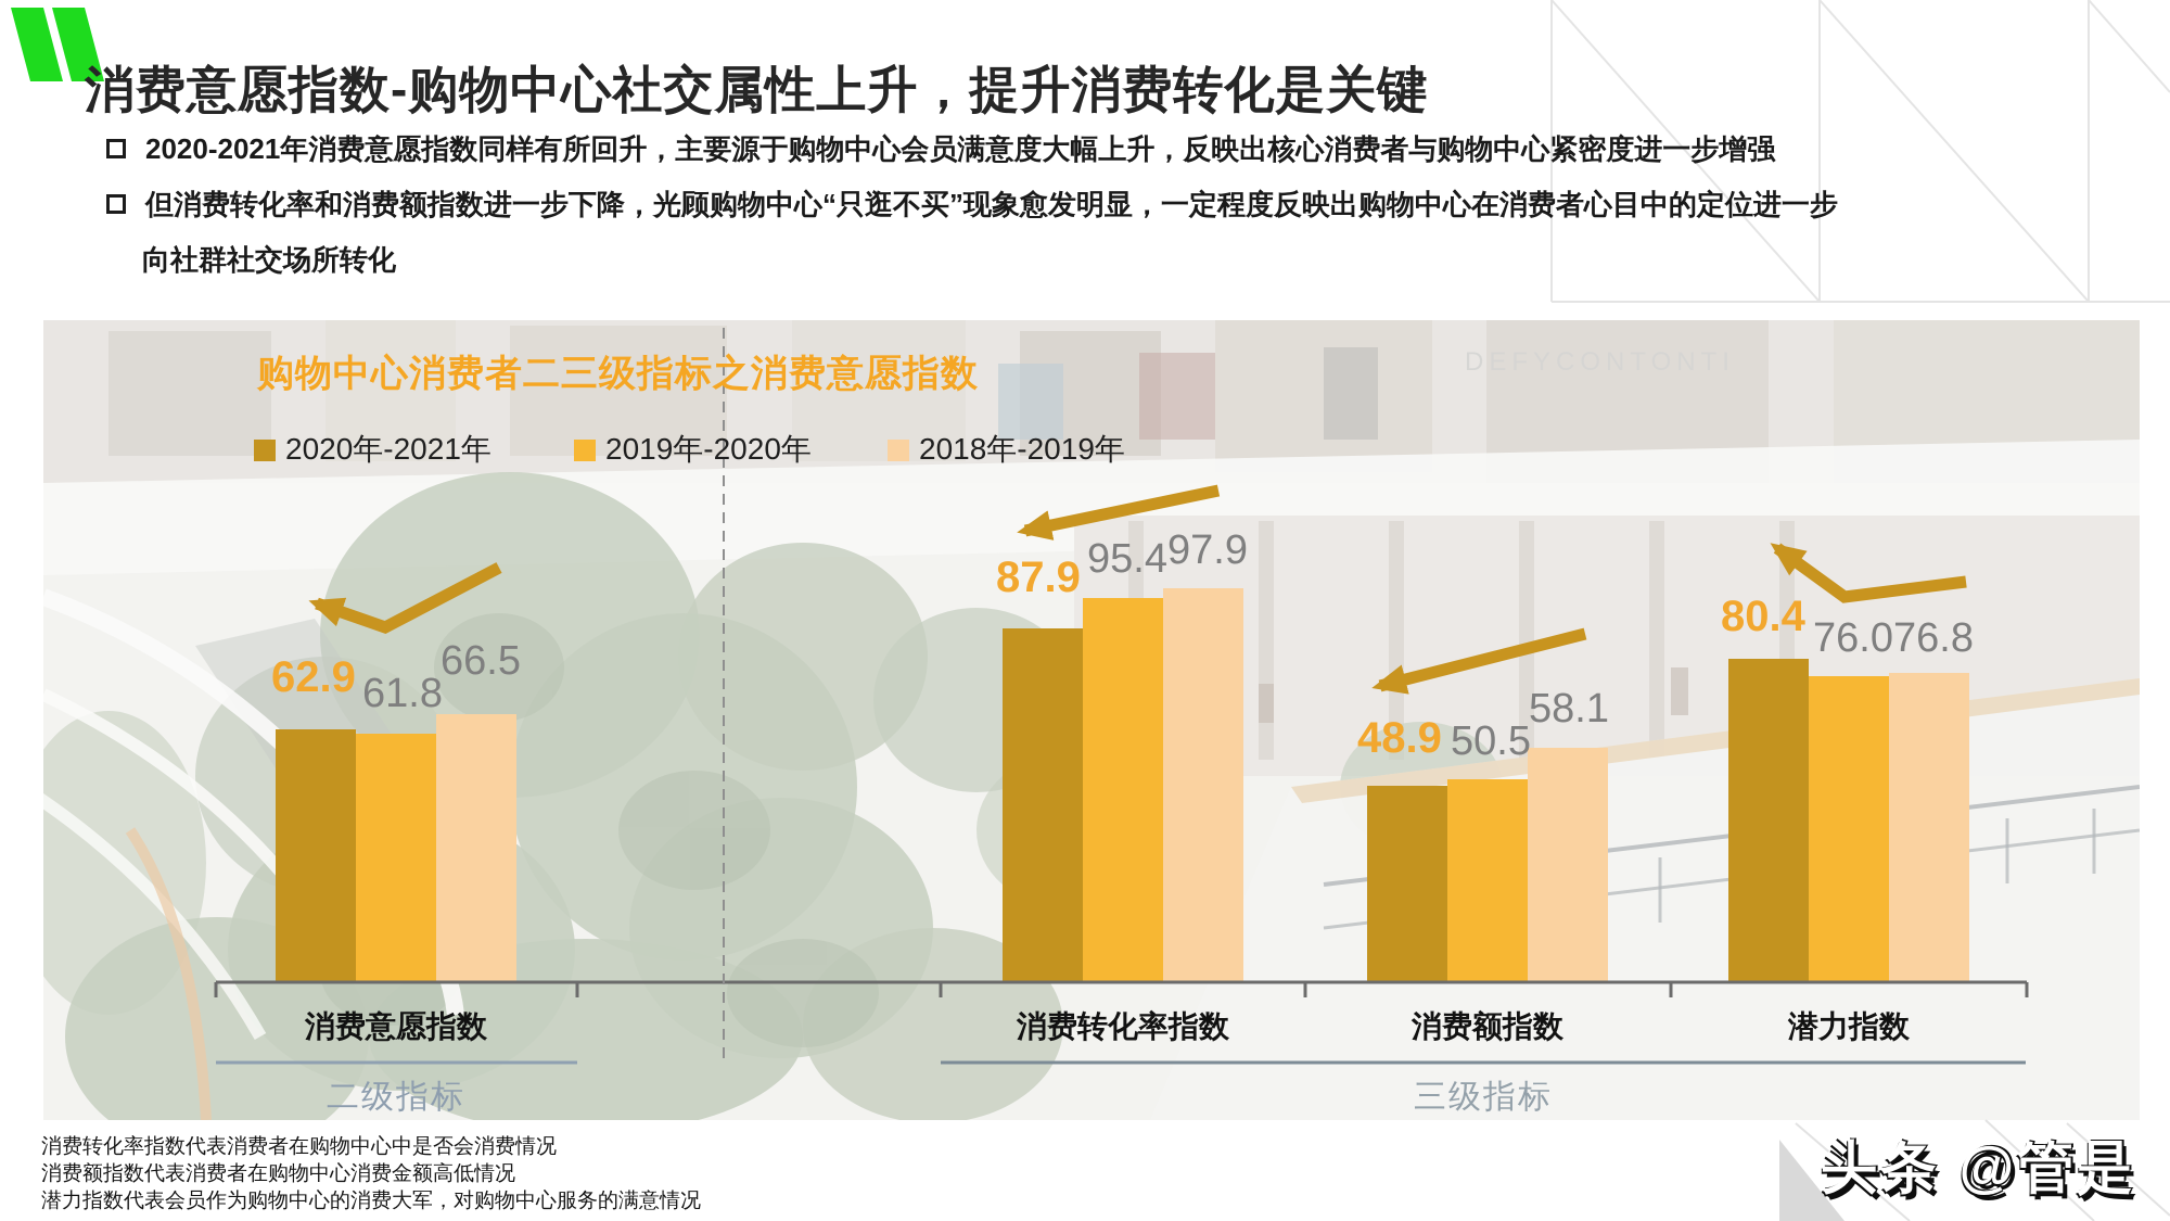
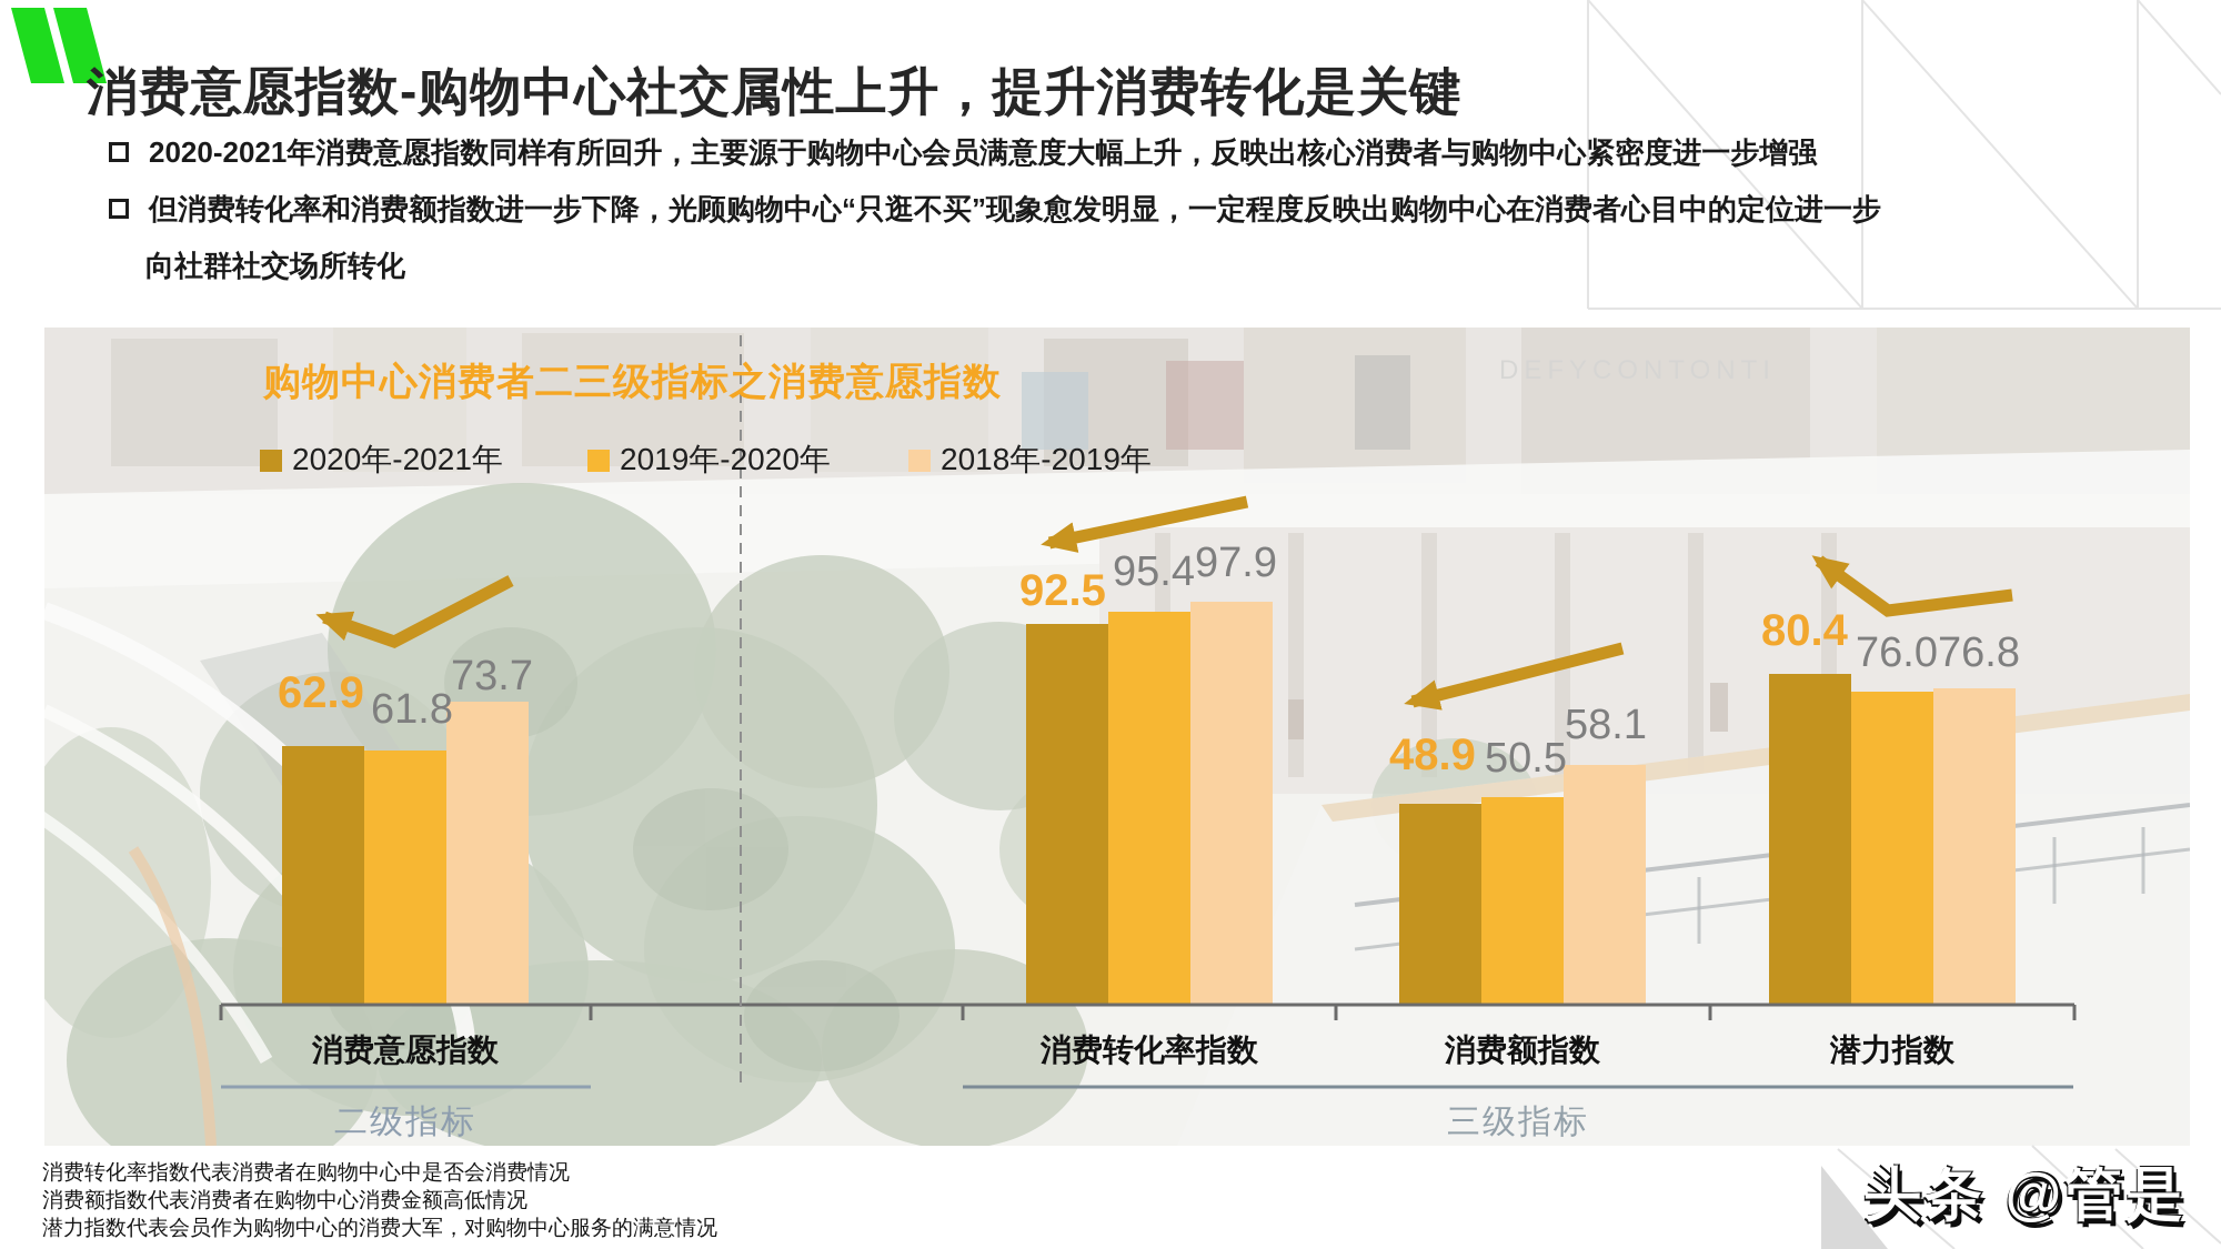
2018年-2019年/消费意愿指数: 66.5 -> 73.7
2020年-2021年/消费转化率指数: 87.9 -> 92.5
